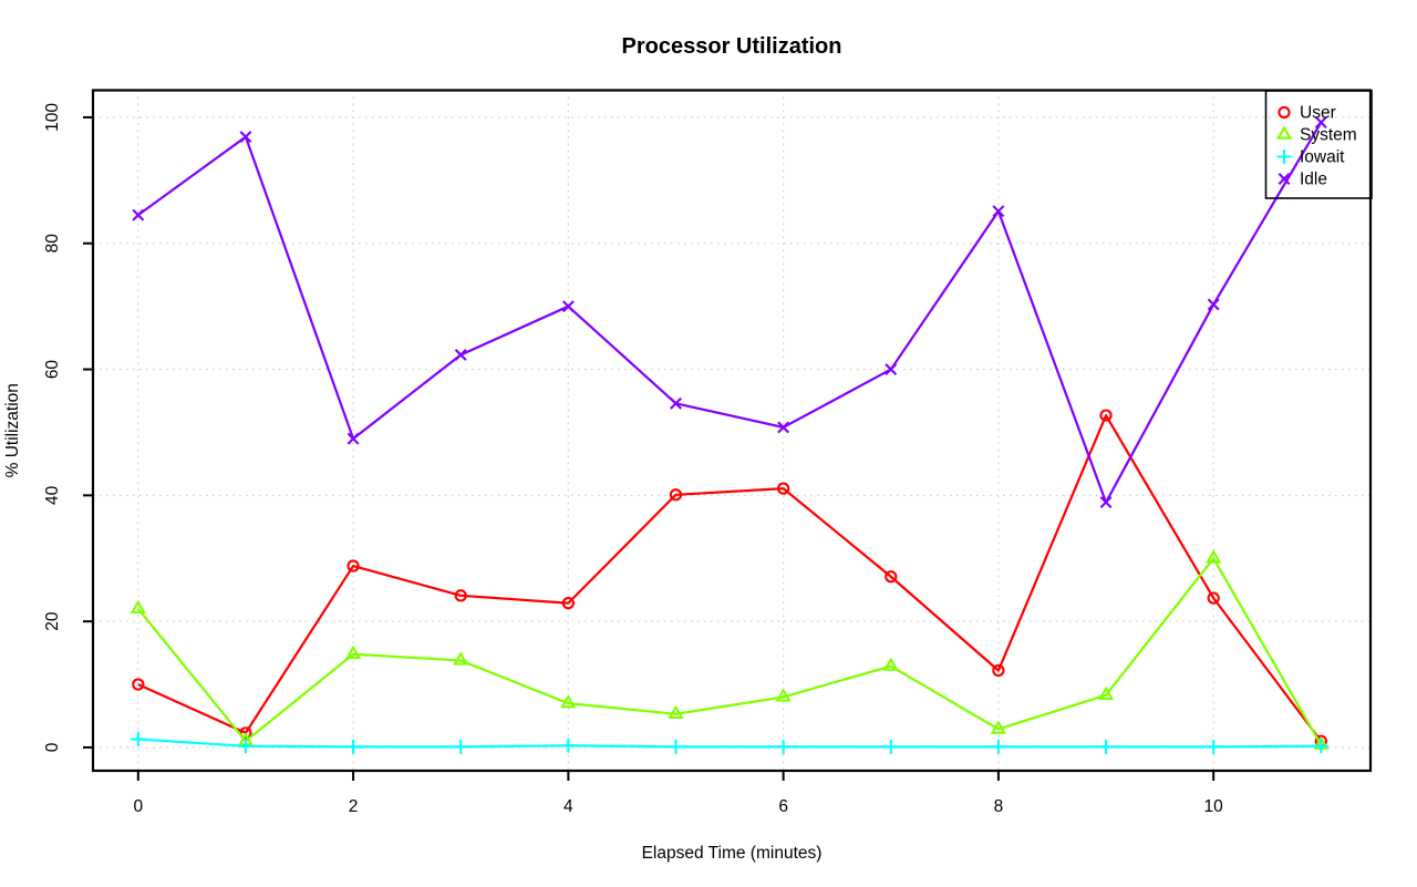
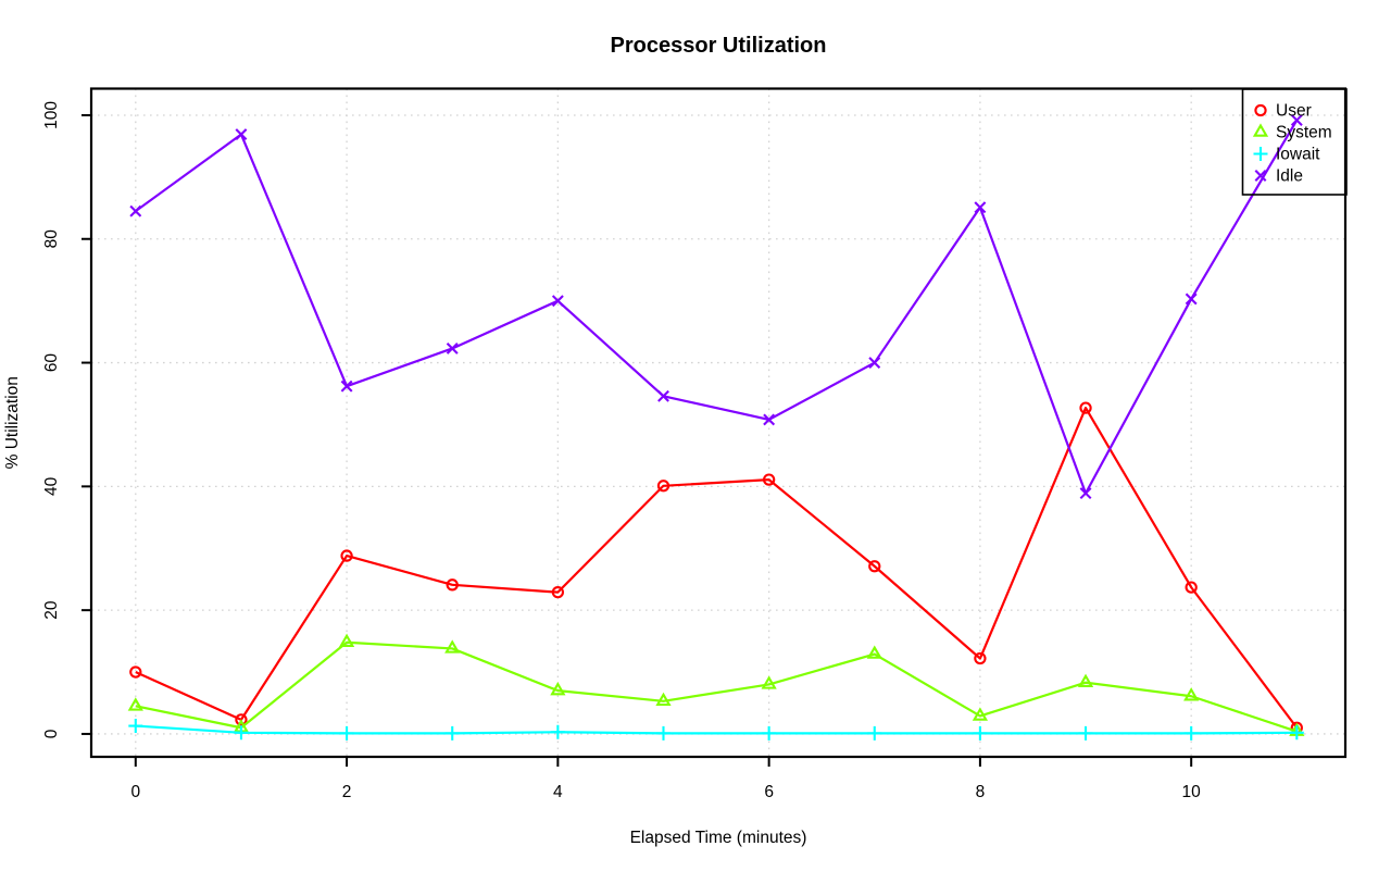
System/0: 22 -> 4
Idle/2: 49 -> 56
System/10: 30 -> 6
